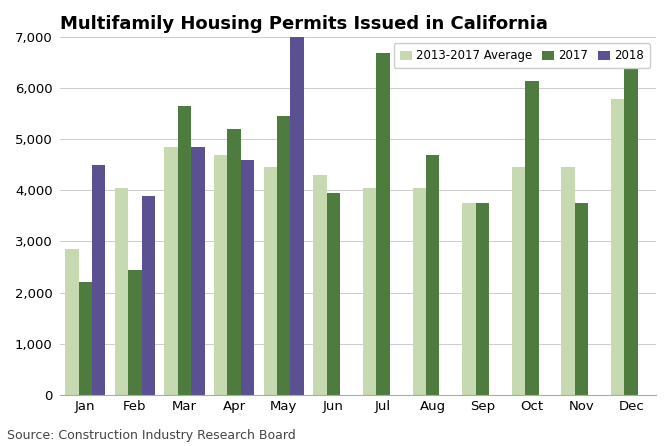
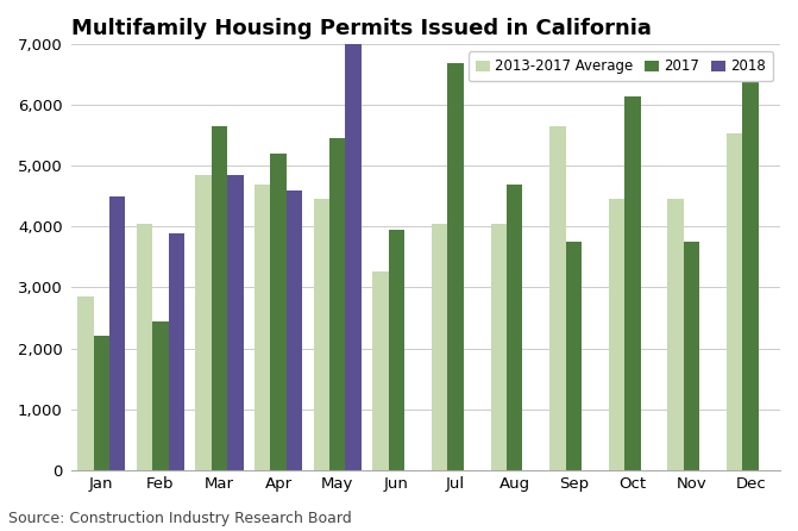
2013-2017 Average/Jun: 4,300 -> 3,260
2013-2017 Average/Sep: 3,750 -> 5,660
2013-2017 Average/Dec: 5,800 -> 5,540
